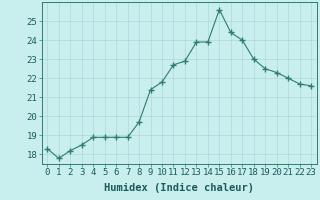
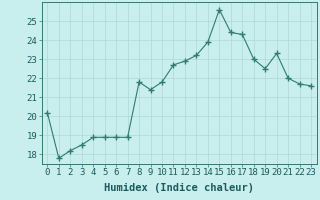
0: 18.3 -> 20.2
8: 19.7 -> 21.8
13: 23.9 -> 23.2
17: 24.0 -> 24.3
20: 22.3 -> 23.3
